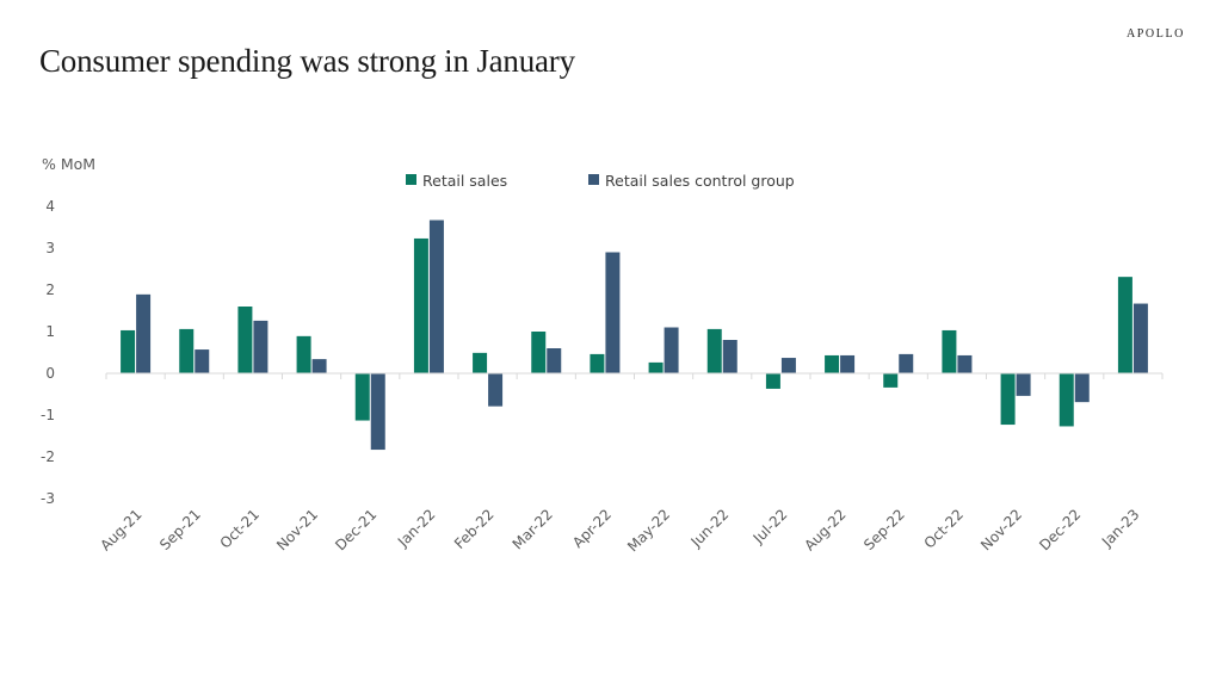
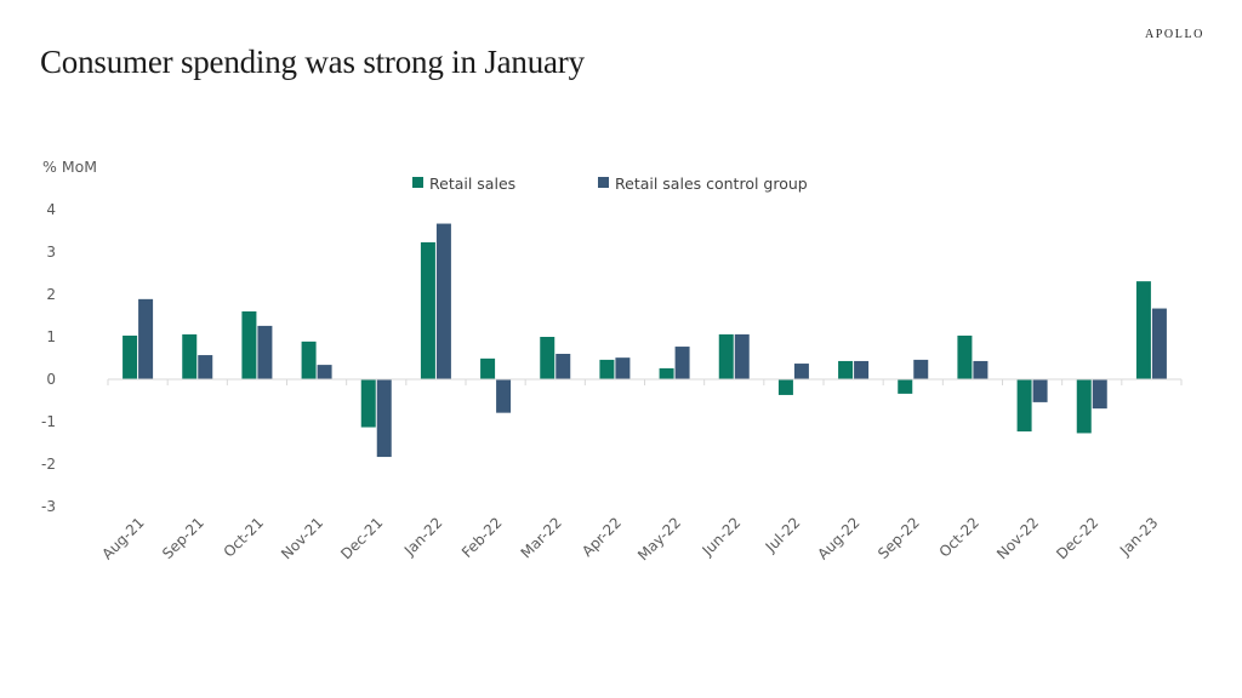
Retail sales control group/Apr-22: 2.9 -> 0.5
Retail sales control group/May-22: 1.1 -> 0.8
Retail sales control group/Jun-22: 0.8 -> 1.1
